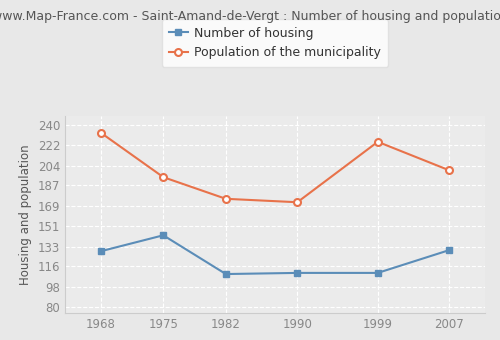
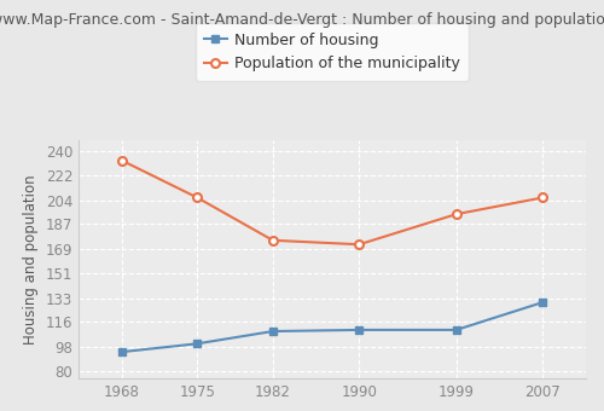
Number of housing/1968: 129 -> 94
Number of housing/1975: 143 -> 100
Population of the municipality/1975: 194 -> 206
Population of the municipality/1999: 225 -> 194
Population of the municipality/2007: 200 -> 206
